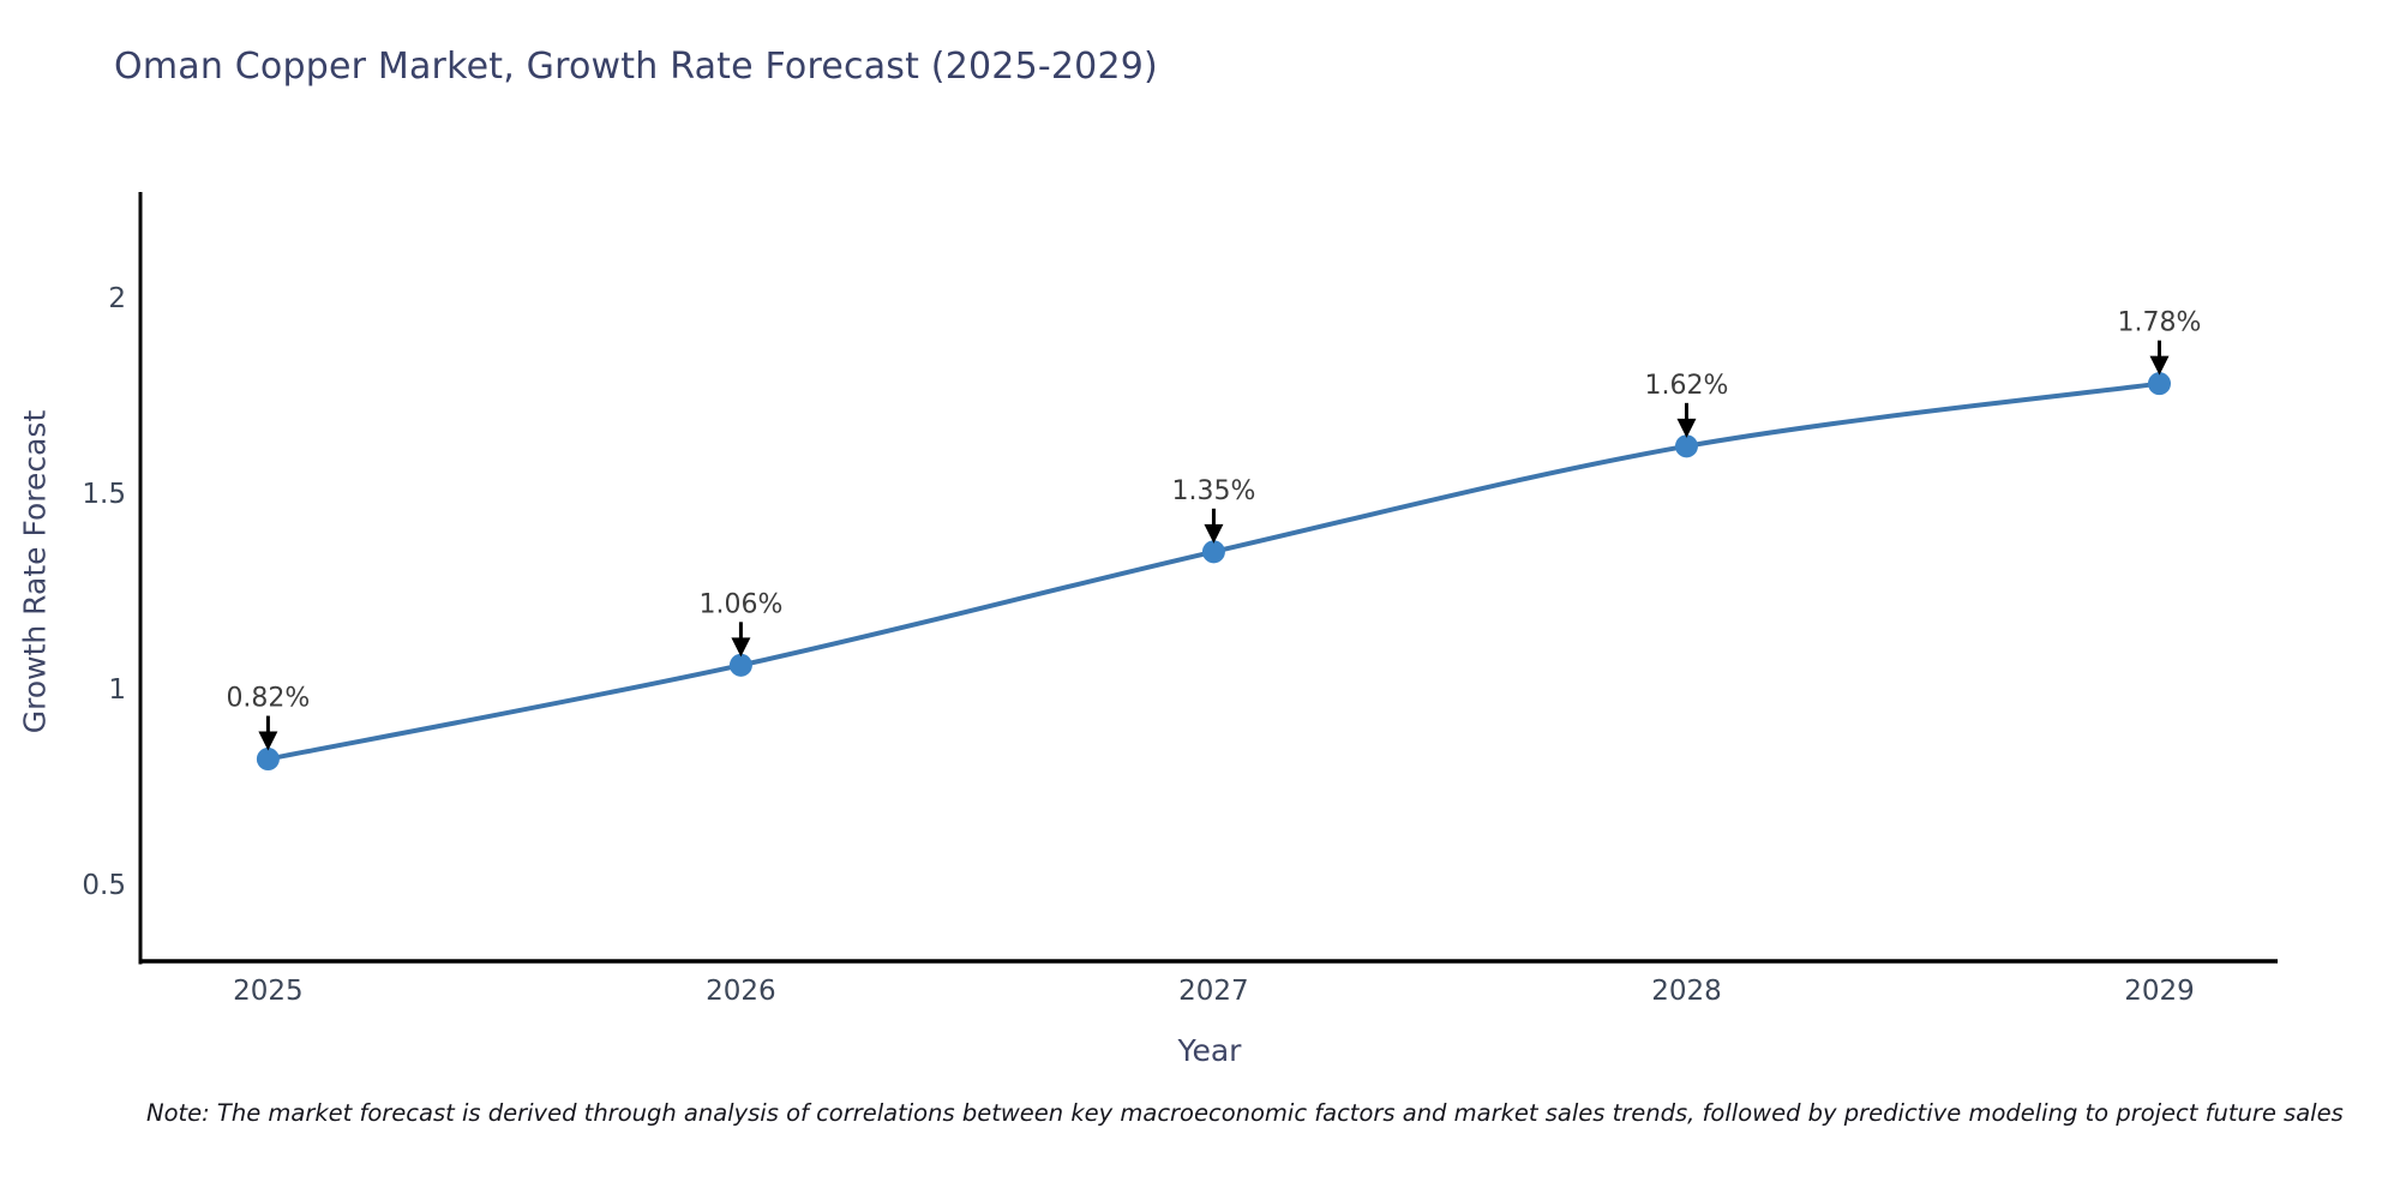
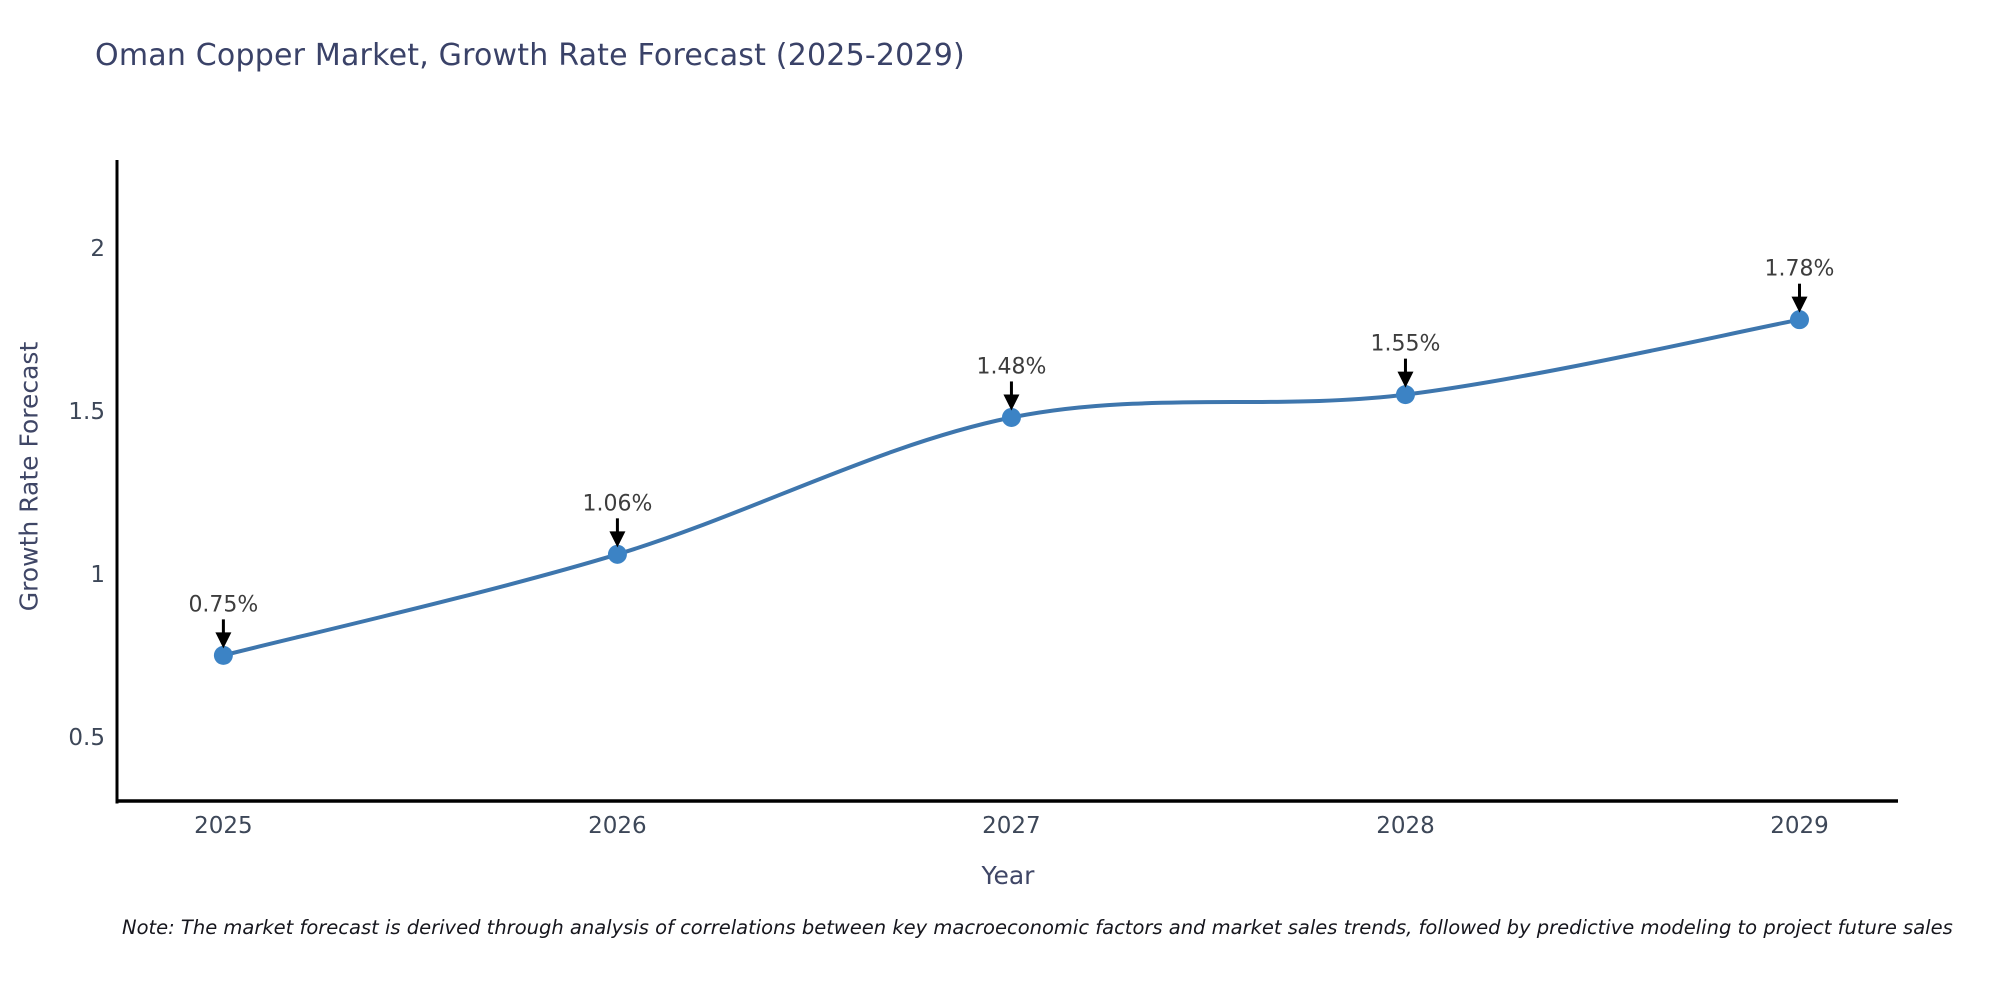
2025: 0.82% -> 0.75%
2027: 1.35% -> 1.48%
2028: 1.62% -> 1.55%
